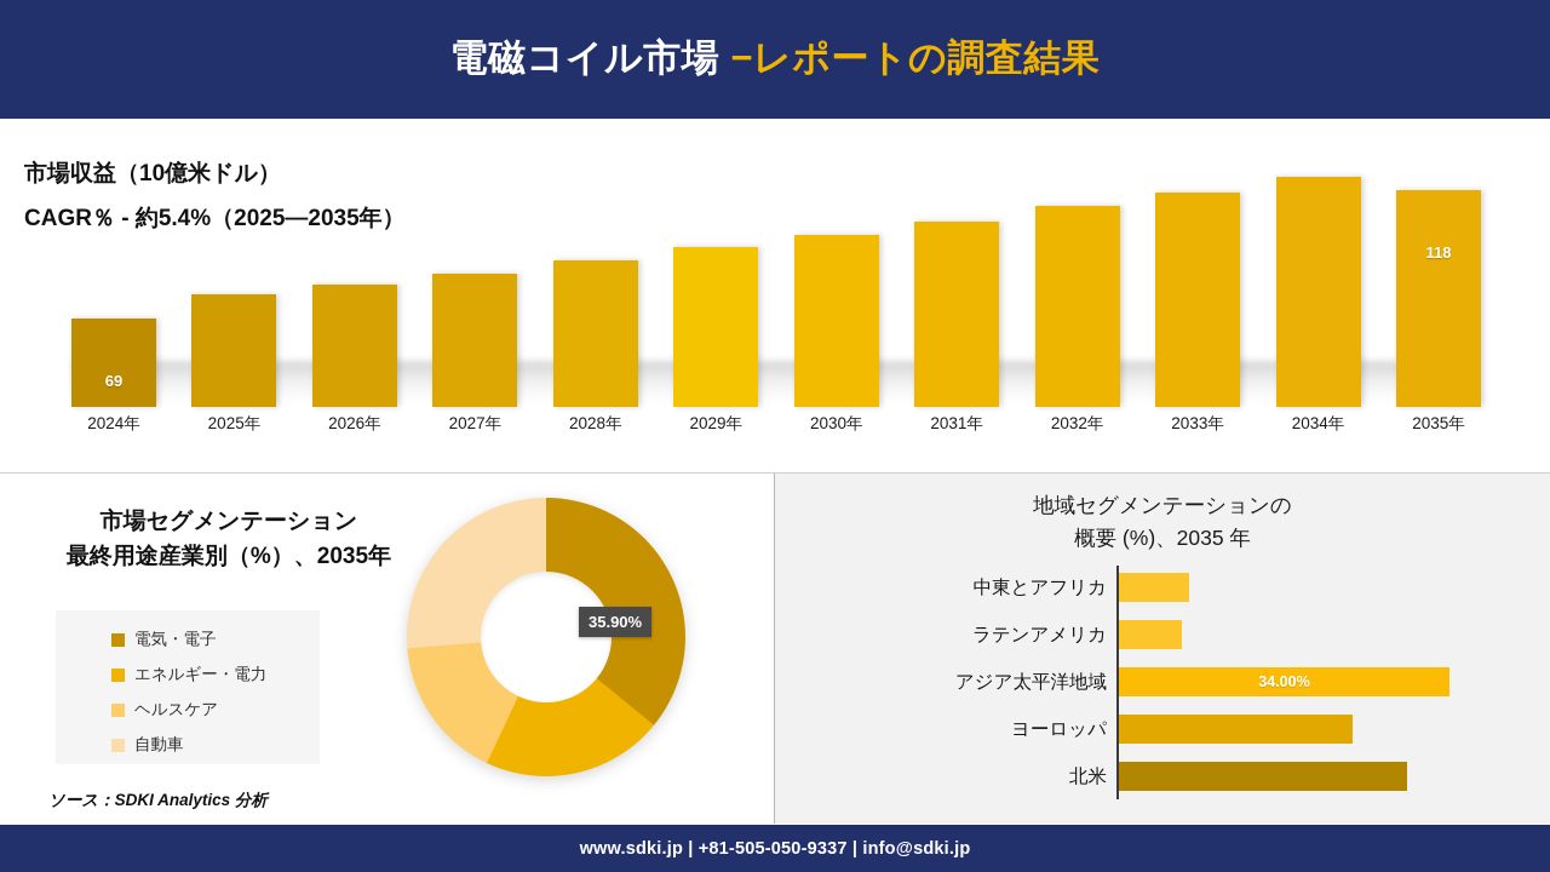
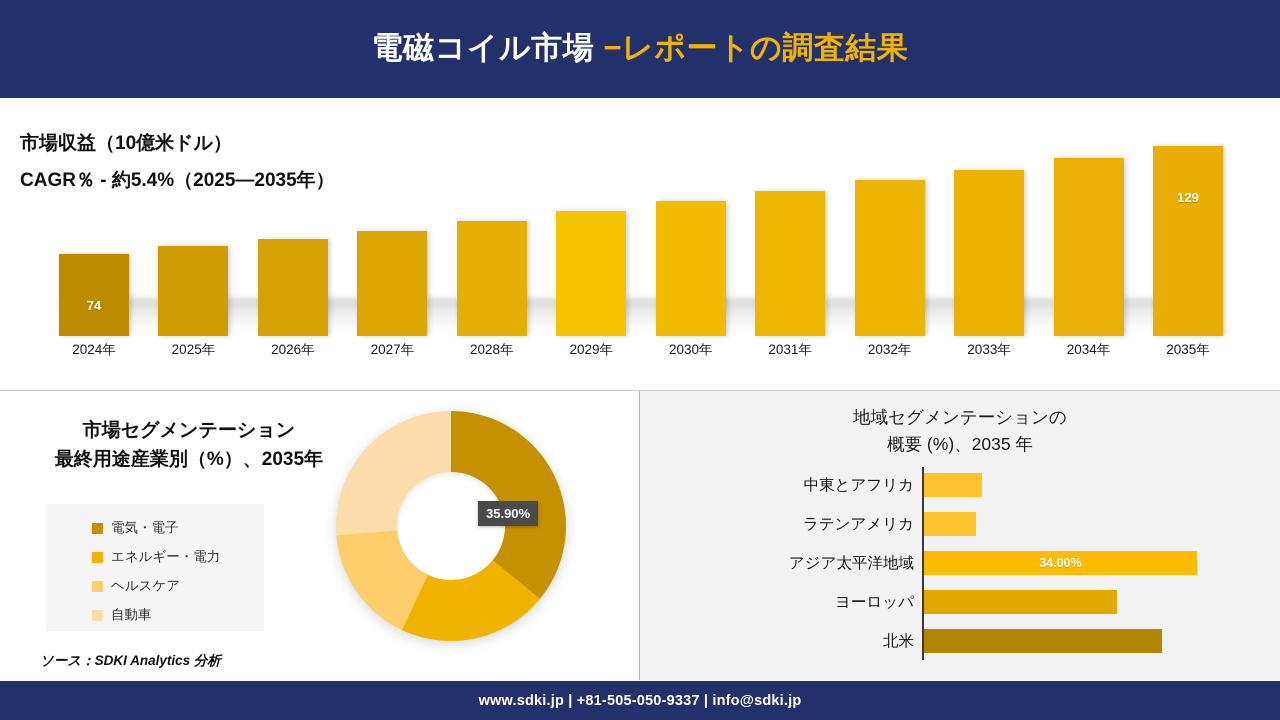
市場収益（10億米ドル）/2024年: 69 -> 74
市場収益（10億米ドル）/2035年: 118 -> 129
